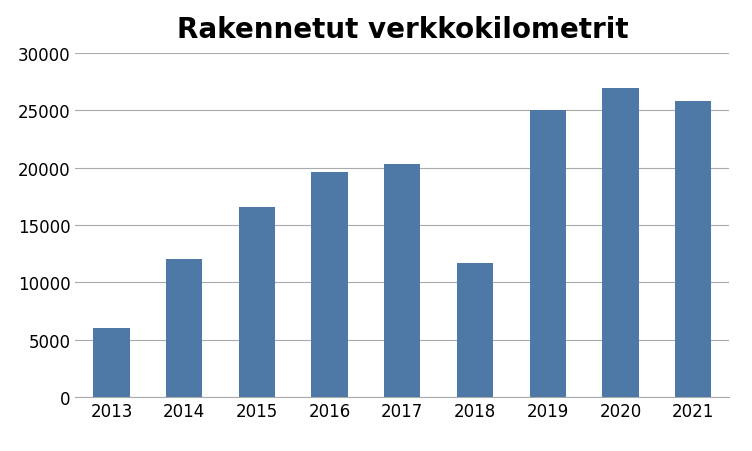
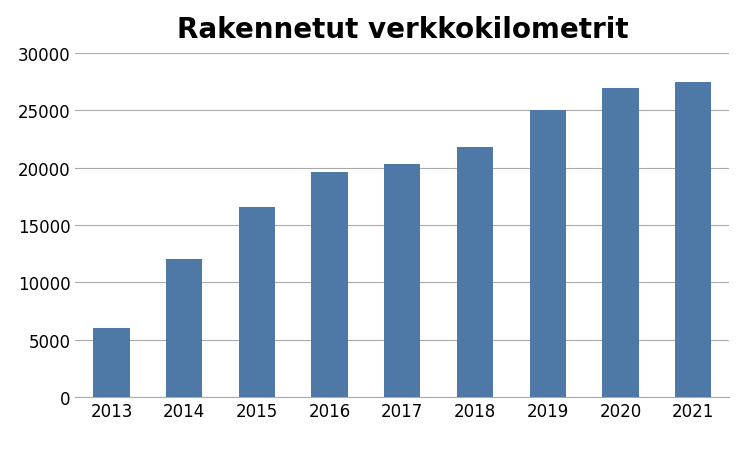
2018: 11700 -> 21800
2021: 25800 -> 27500
